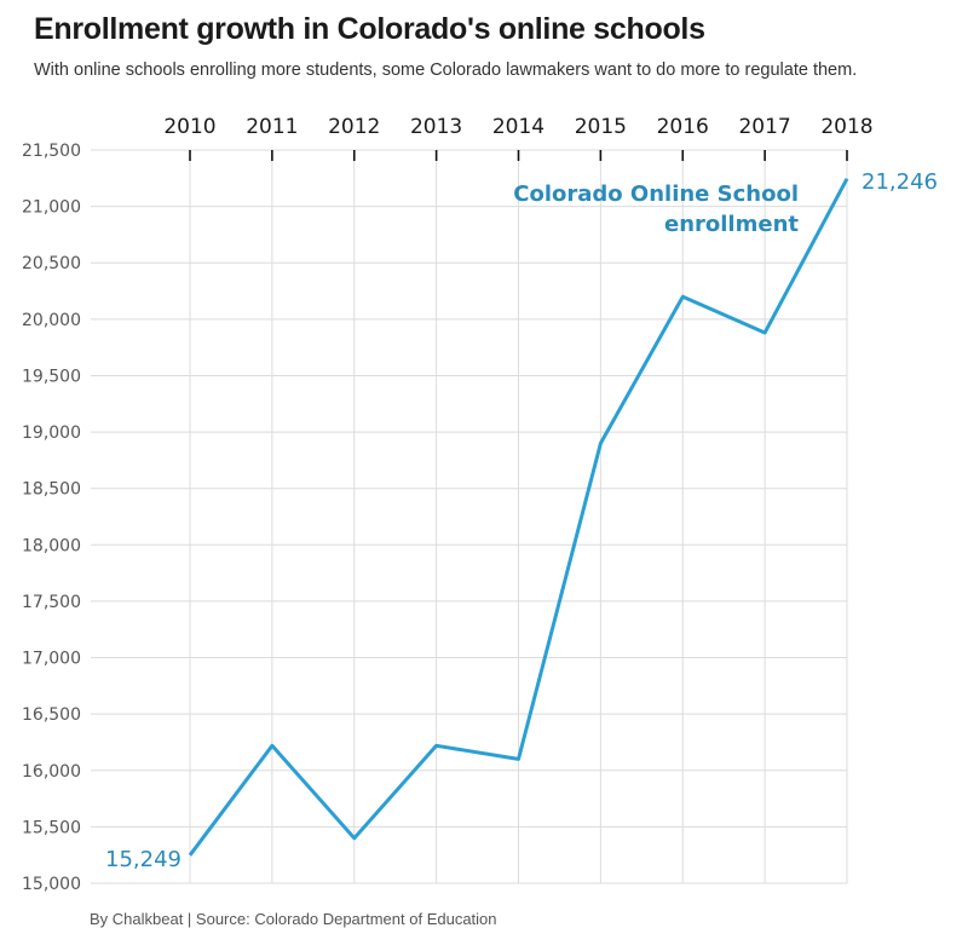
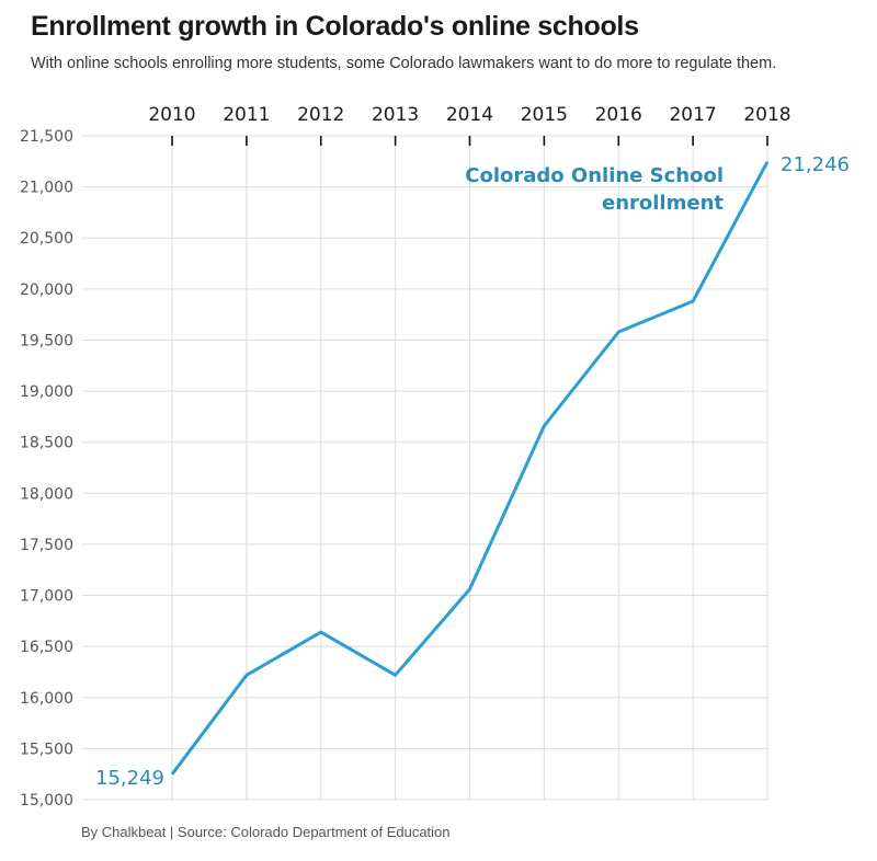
2012: 15400 -> 16600
2014: 16100 -> 17100
2015: 18900 -> 18700
2016: 20200 -> 19600
